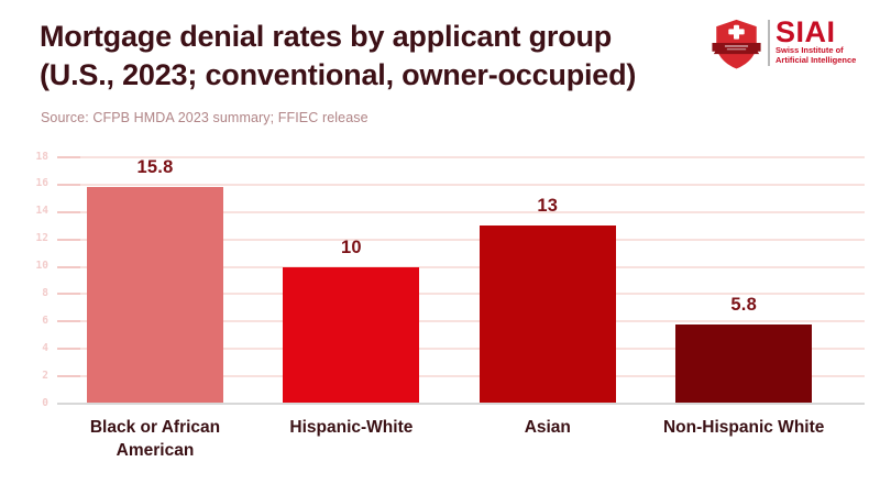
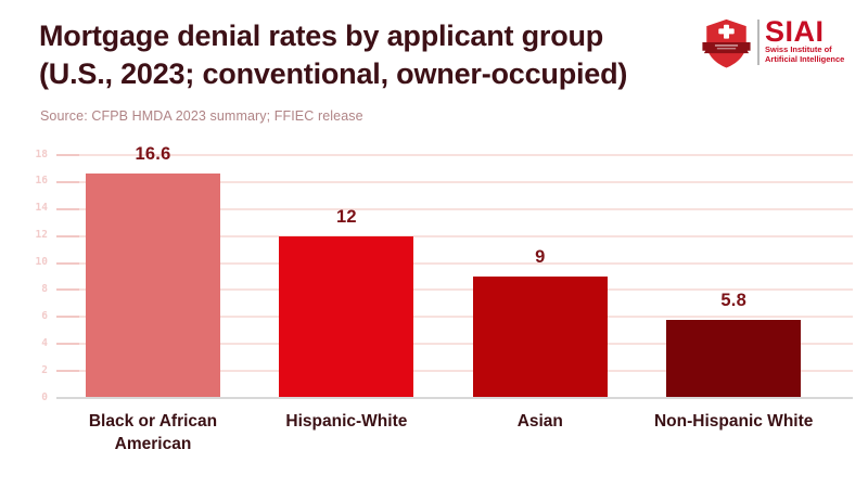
Black or African American: 15.8 -> 16.6
Hispanic-White: 10 -> 12
Asian: 13 -> 9
